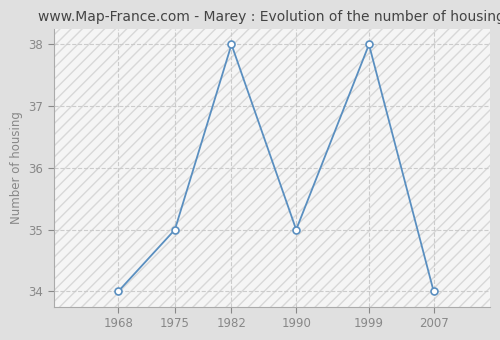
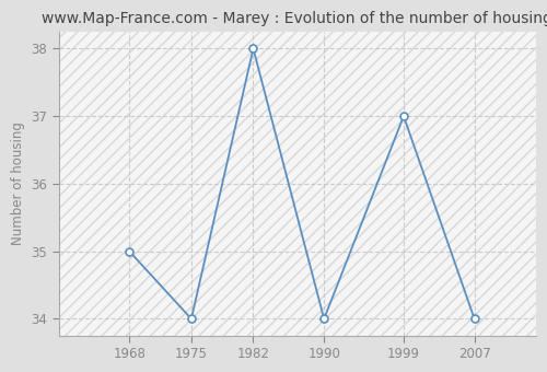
1968: 34 -> 35
1975: 35 -> 34
1990: 35 -> 34
1999: 38 -> 37
